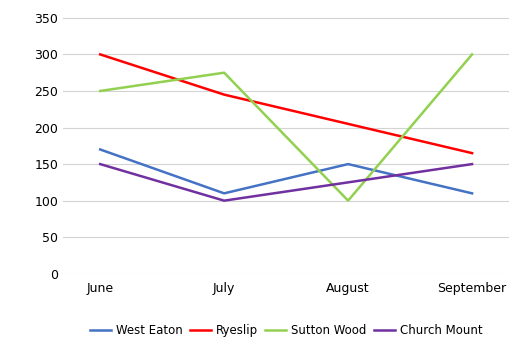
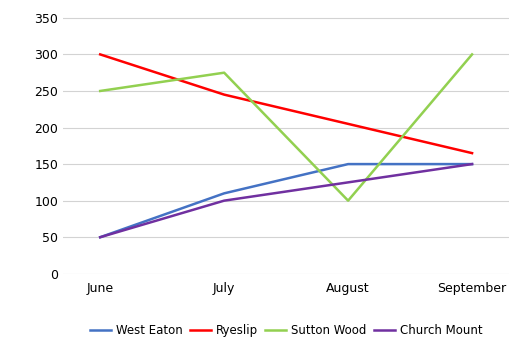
West Eaton/June: 170 -> 50
Church Mount/June: 150 -> 50
West Eaton/September: 110 -> 150
